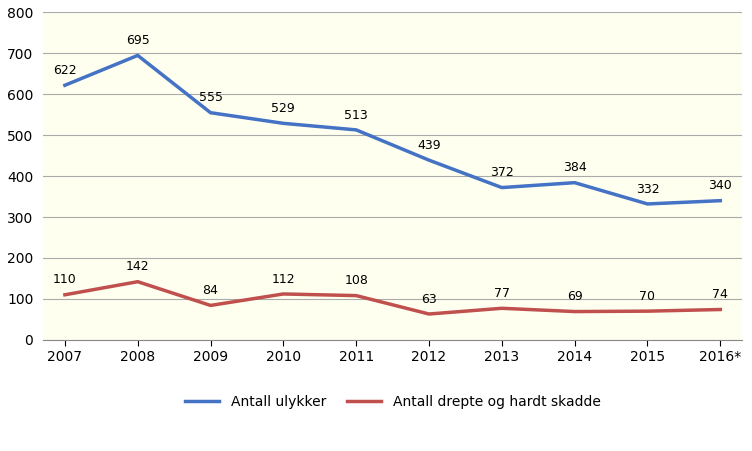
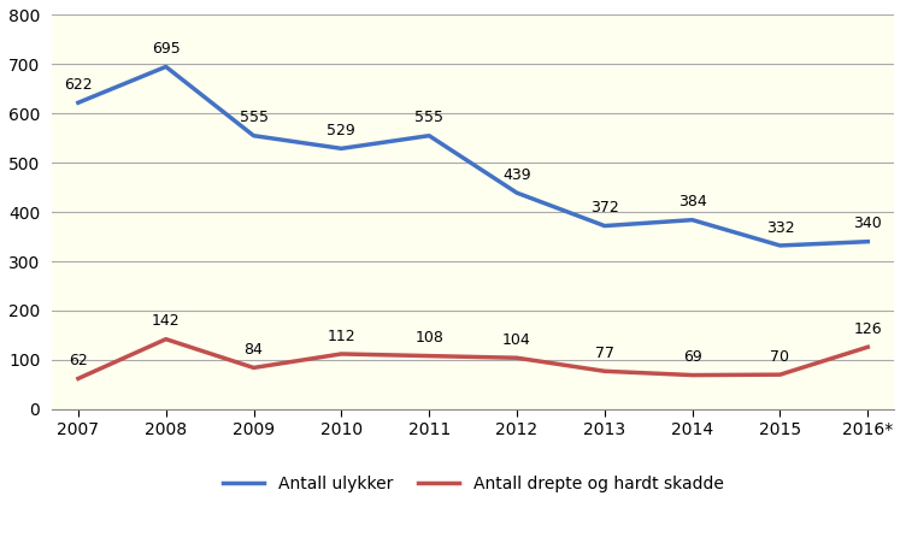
Antall drepte og hardt skadde/2007: 110 -> 62
Antall ulykker/2011: 513 -> 555
Antall drepte og hardt skadde/2012: 63 -> 104
Antall drepte og hardt skadde/2016*: 74 -> 126
